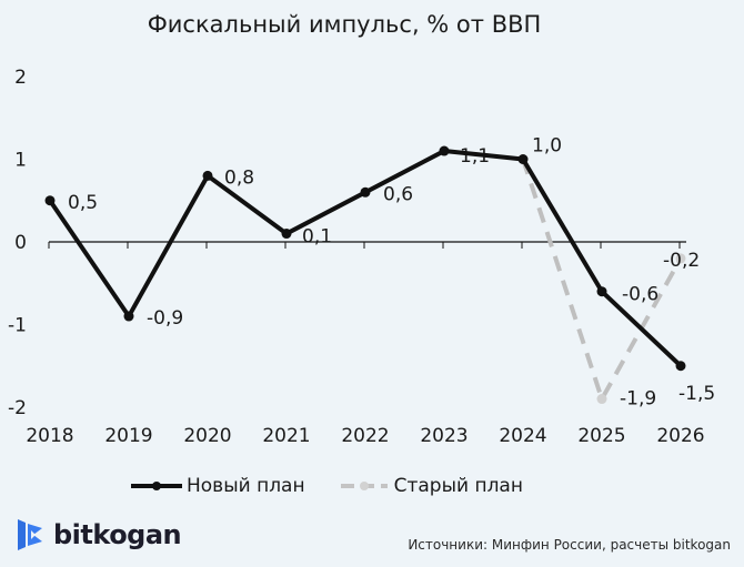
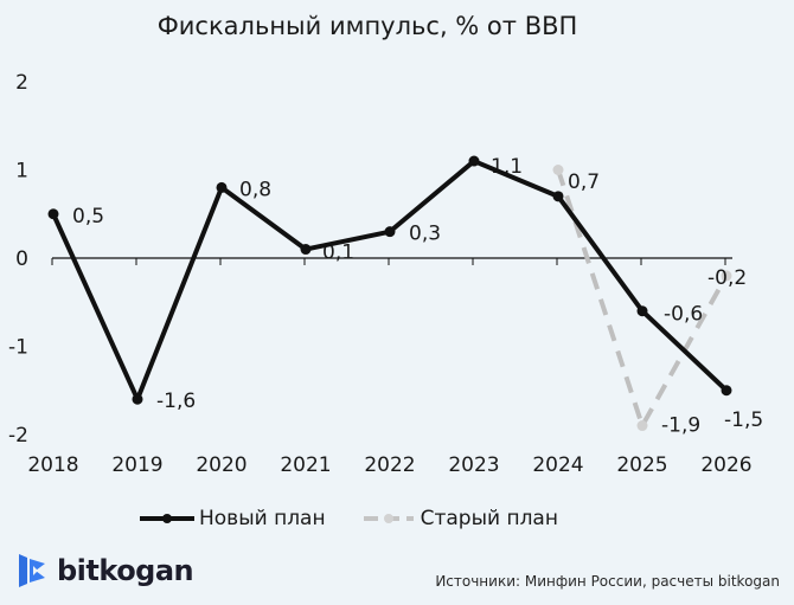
Новый план/2019: -0,9 -> -1,6
Новый план/2022: 0,6 -> 0,3
Новый план/2024: 1,0 -> 0,7
